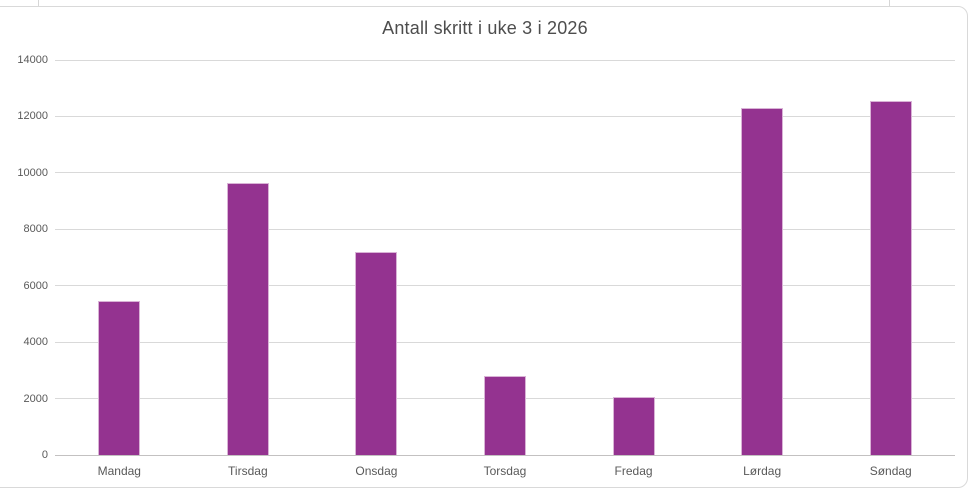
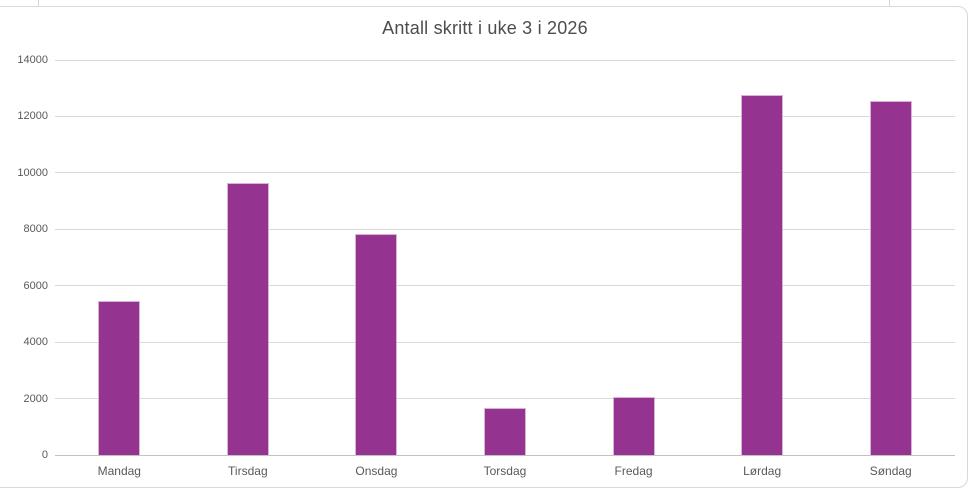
Onsdag: 7200 -> 7800
Torsdag: 2800 -> 1600
Lørdag: 12300 -> 12800
